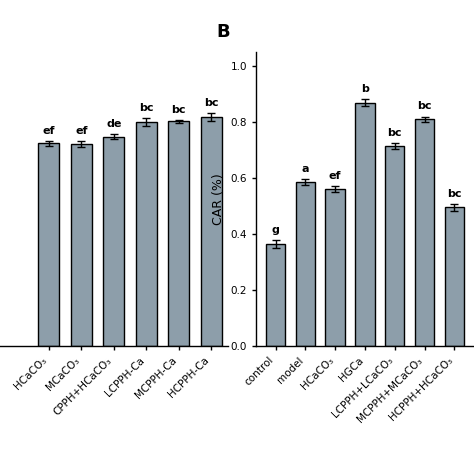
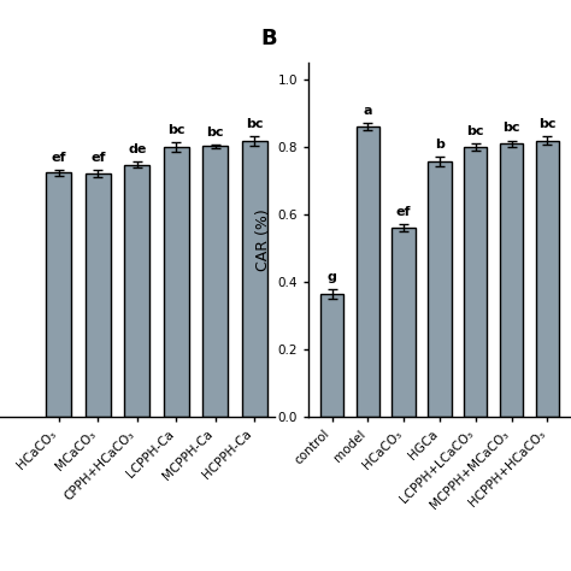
model: 0.585 -> 0.862
HGCa: 0.870 -> 0.758
LCPPH+LCaCO₃: 0.715 -> 0.800
HCPPH+HCaCO₃: 0.495 -> 0.820
